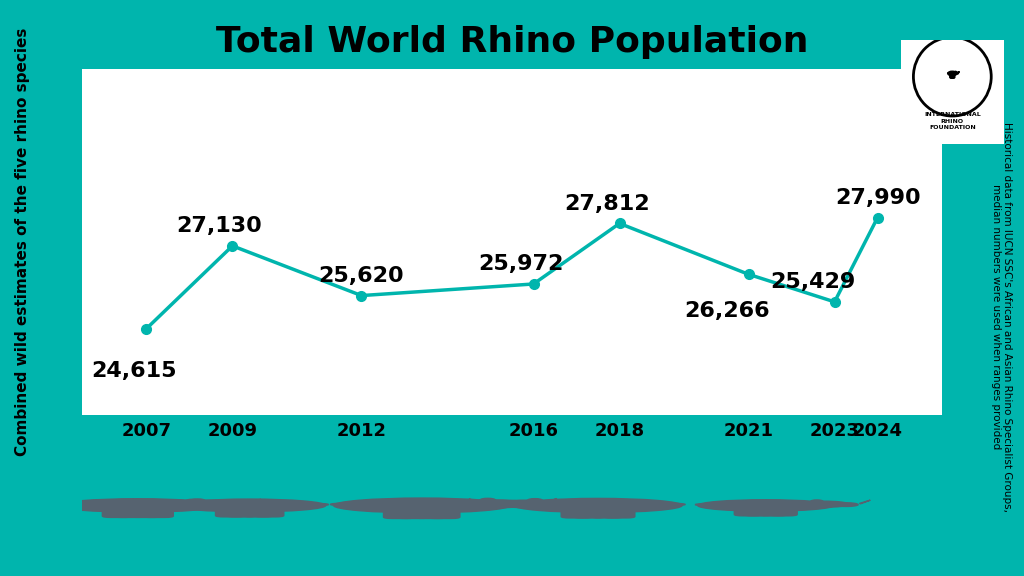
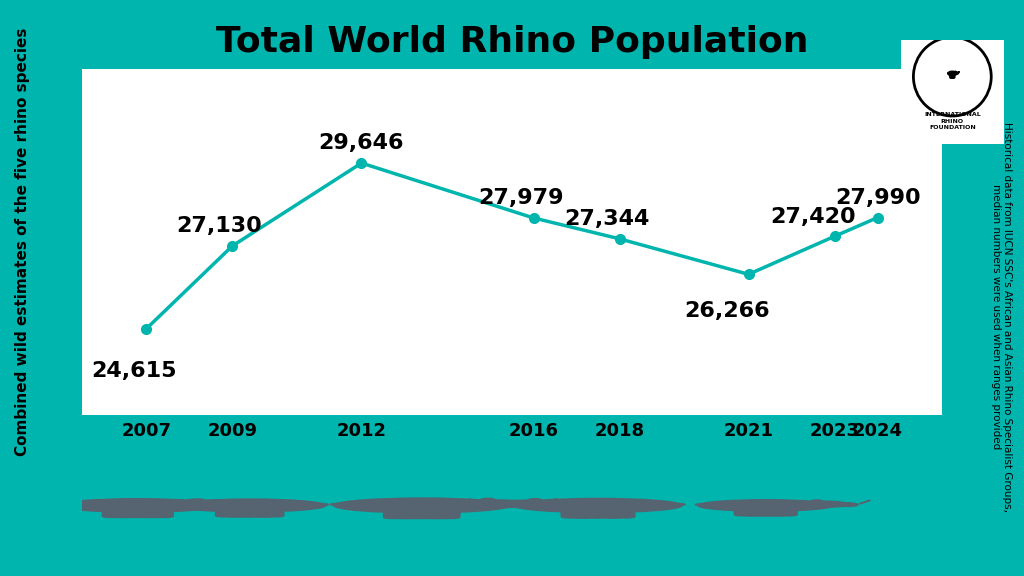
2012: 25,620 -> 29,646
2016: 25,972 -> 27,979
2018: 27,812 -> 27,344
2023: 25,429 -> 27,420
